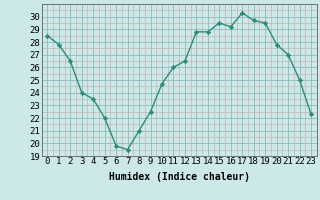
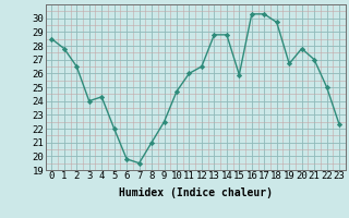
4: 23.5 -> 24.3
15: 29.5 -> 25.9
16: 29.2 -> 30.3
19: 29.5 -> 26.7
